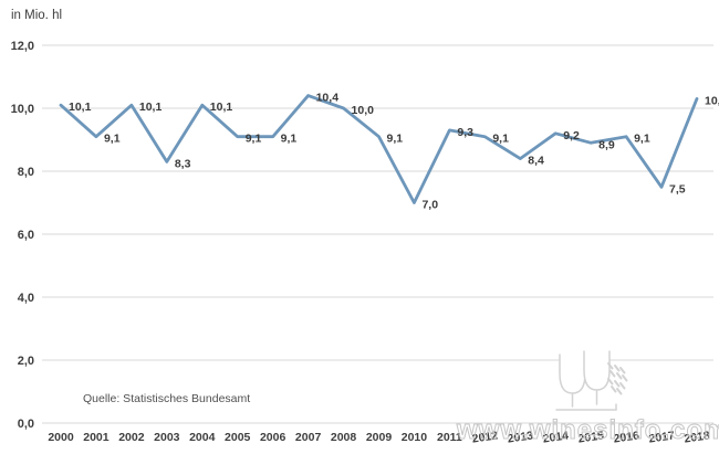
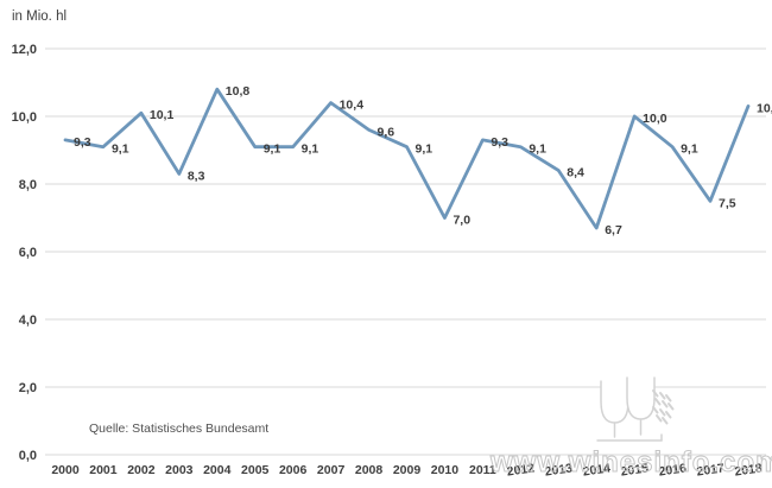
2000: 10,1 -> 9,3
2004: 10,1 -> 10,8
2008: 10,0 -> 9,6
2014: 9,2 -> 6,7
2015: 8,9 -> 10,0
